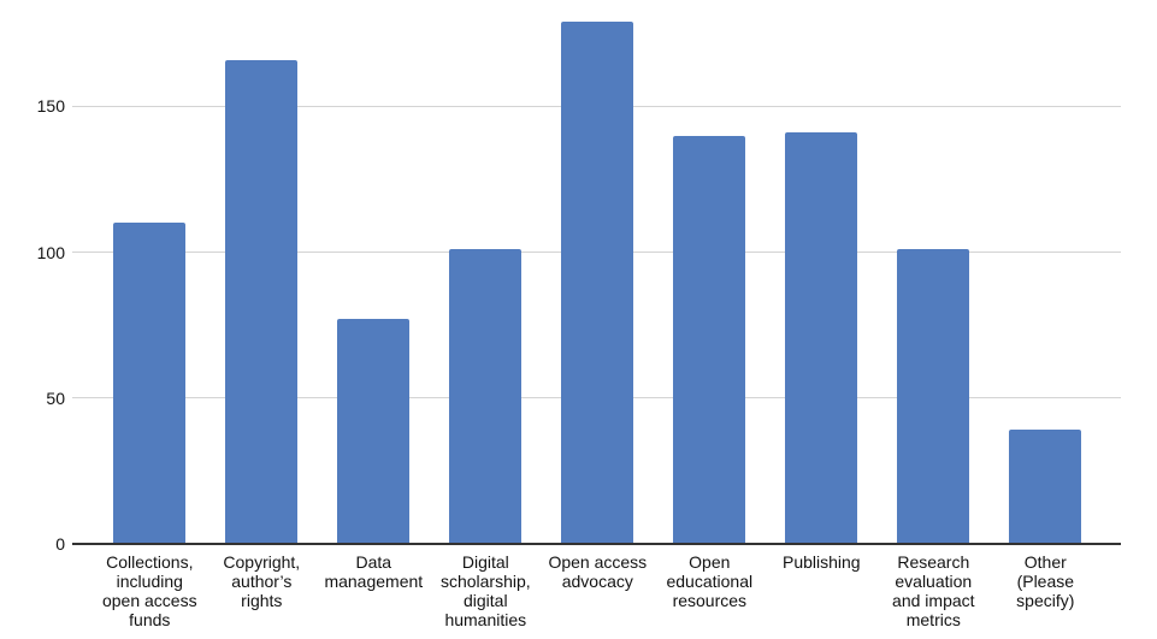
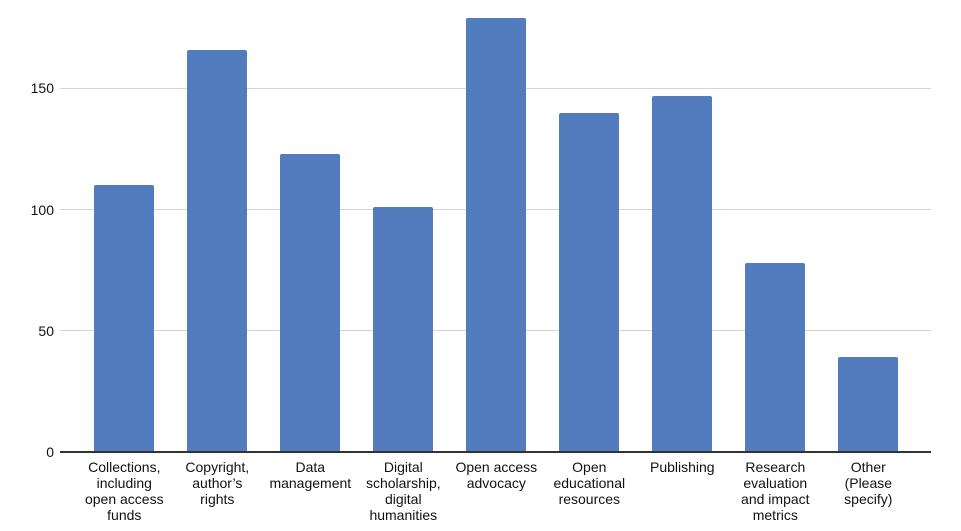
Data management: 77 -> 123
Publishing: 141 -> 147
Research evaluation and impact metrics: 101 -> 78
